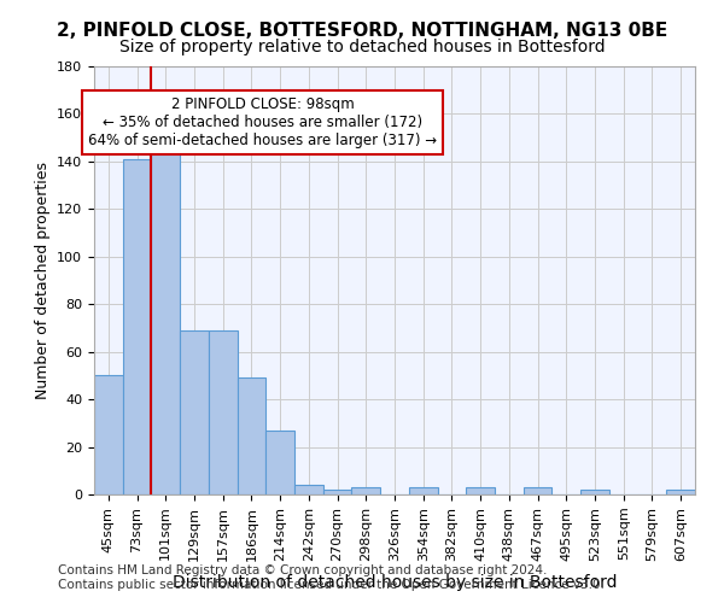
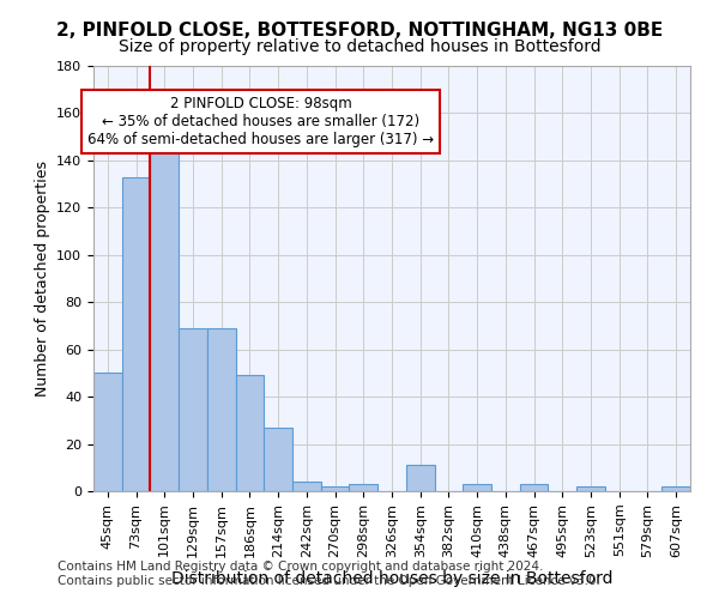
73sqm: 141 -> 133
354sqm: 3 -> 11
